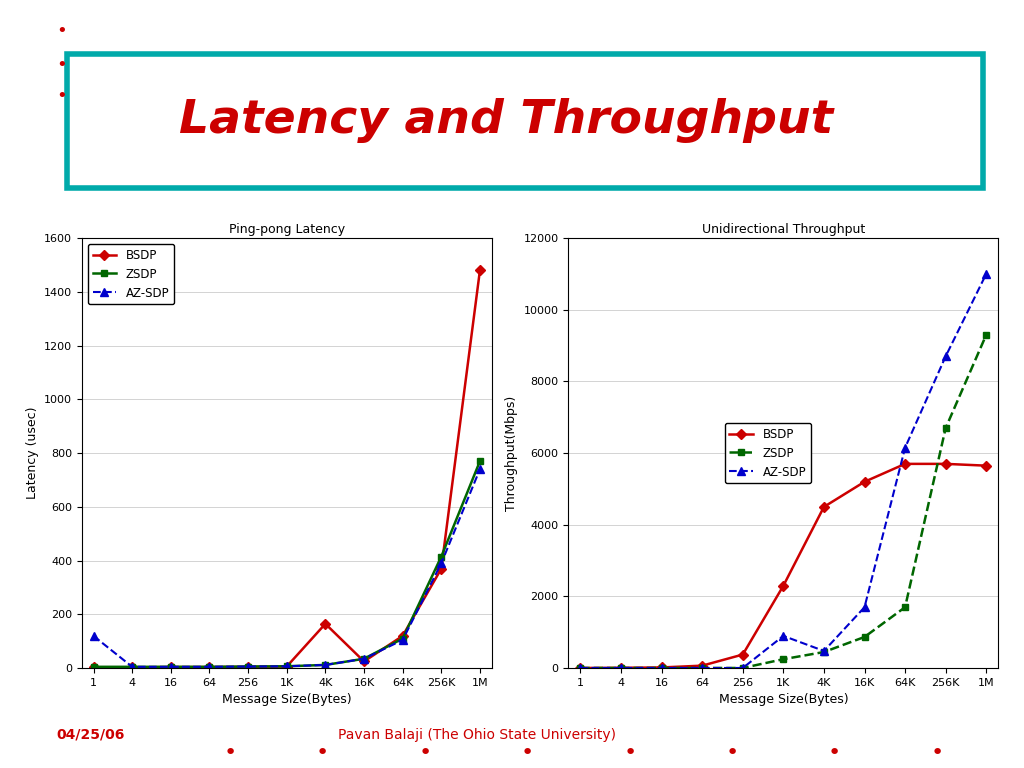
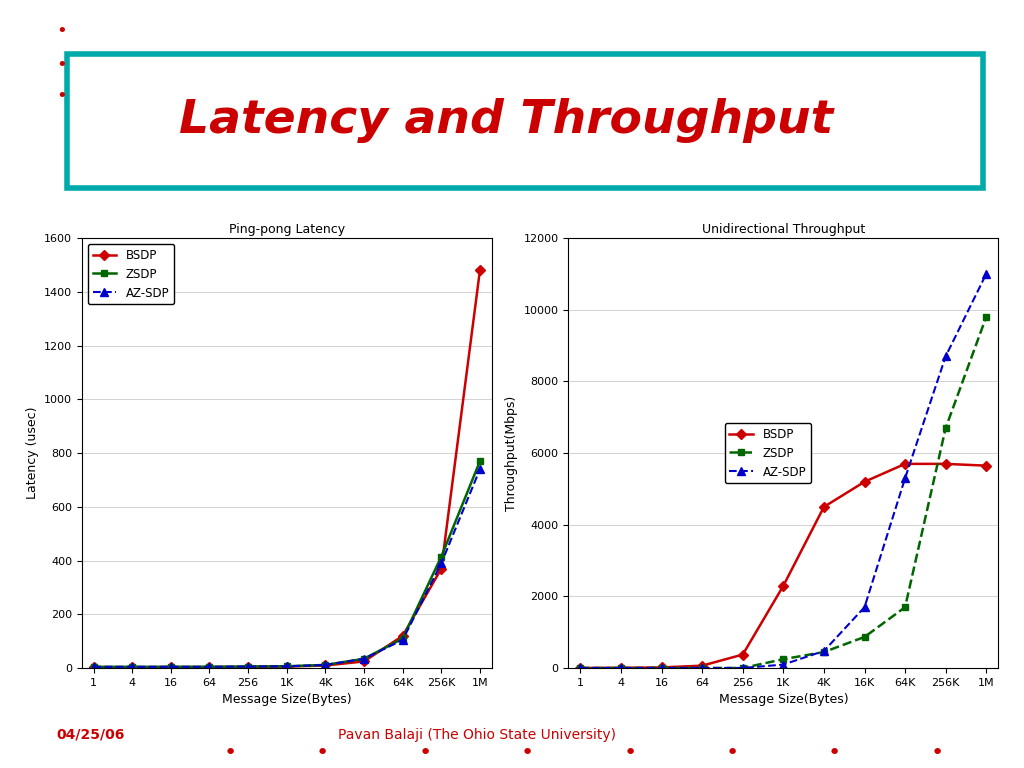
Ping-pong Latency/AZ-SDP/1: 120 -> 5
Ping-pong Latency/BSDP/4K: 165 -> 10
Unidirectional Throughput/AZ-SDP/1K: 900 -> 100
Unidirectional Throughput/AZ-SDP/64K: 6150 -> 5300
Unidirectional Throughput/ZSDP/1M: 9300 -> 9800
